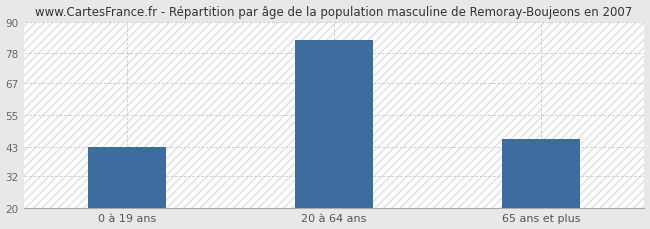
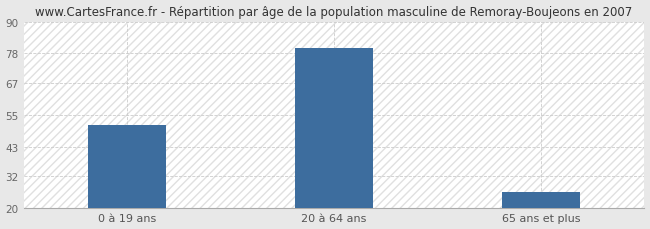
0 à 19 ans: 43 -> 51
20 à 64 ans: 83 -> 80
65 ans et plus: 46 -> 26
